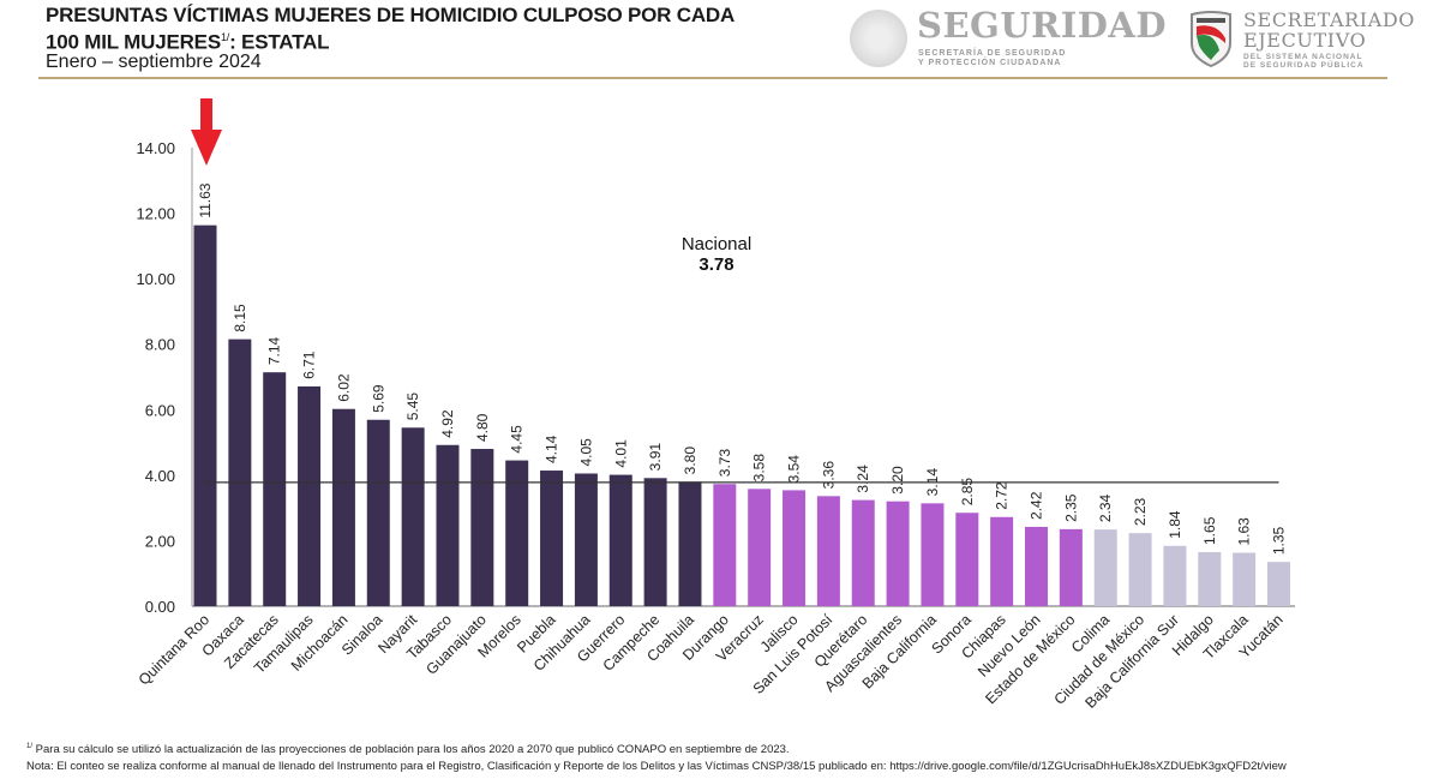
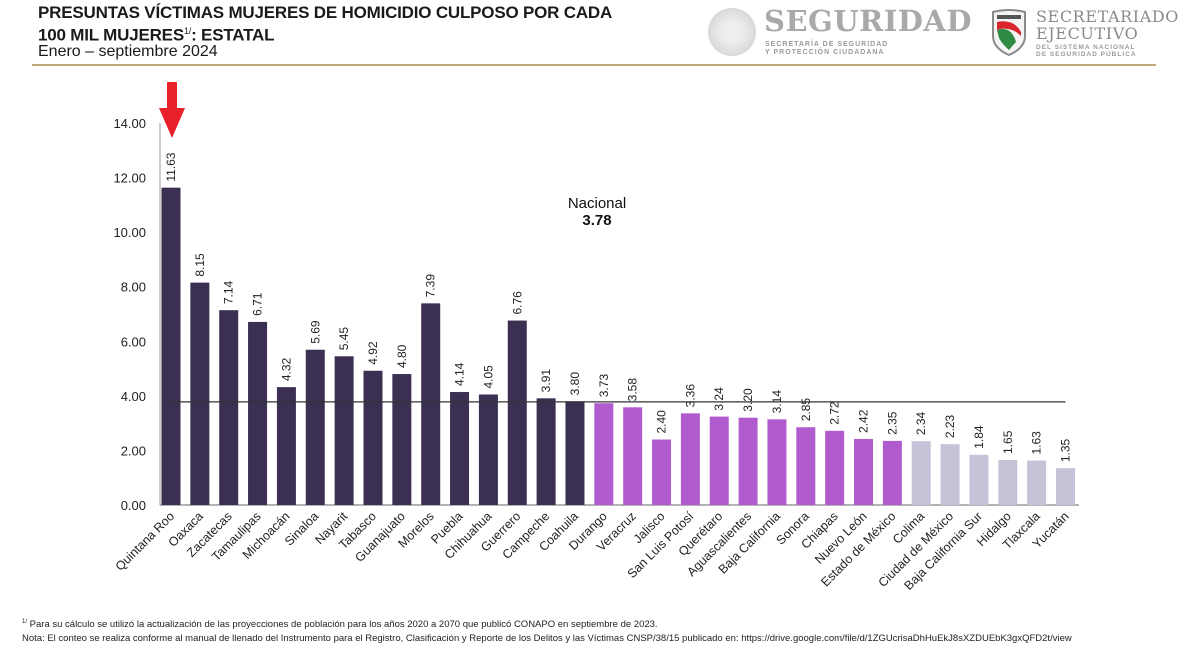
Michoacán: 6.02 -> 4.32
Morelos: 4.45 -> 7.39
Guerrero: 4.01 -> 6.76
Jalisco: 3.54 -> 2.40
